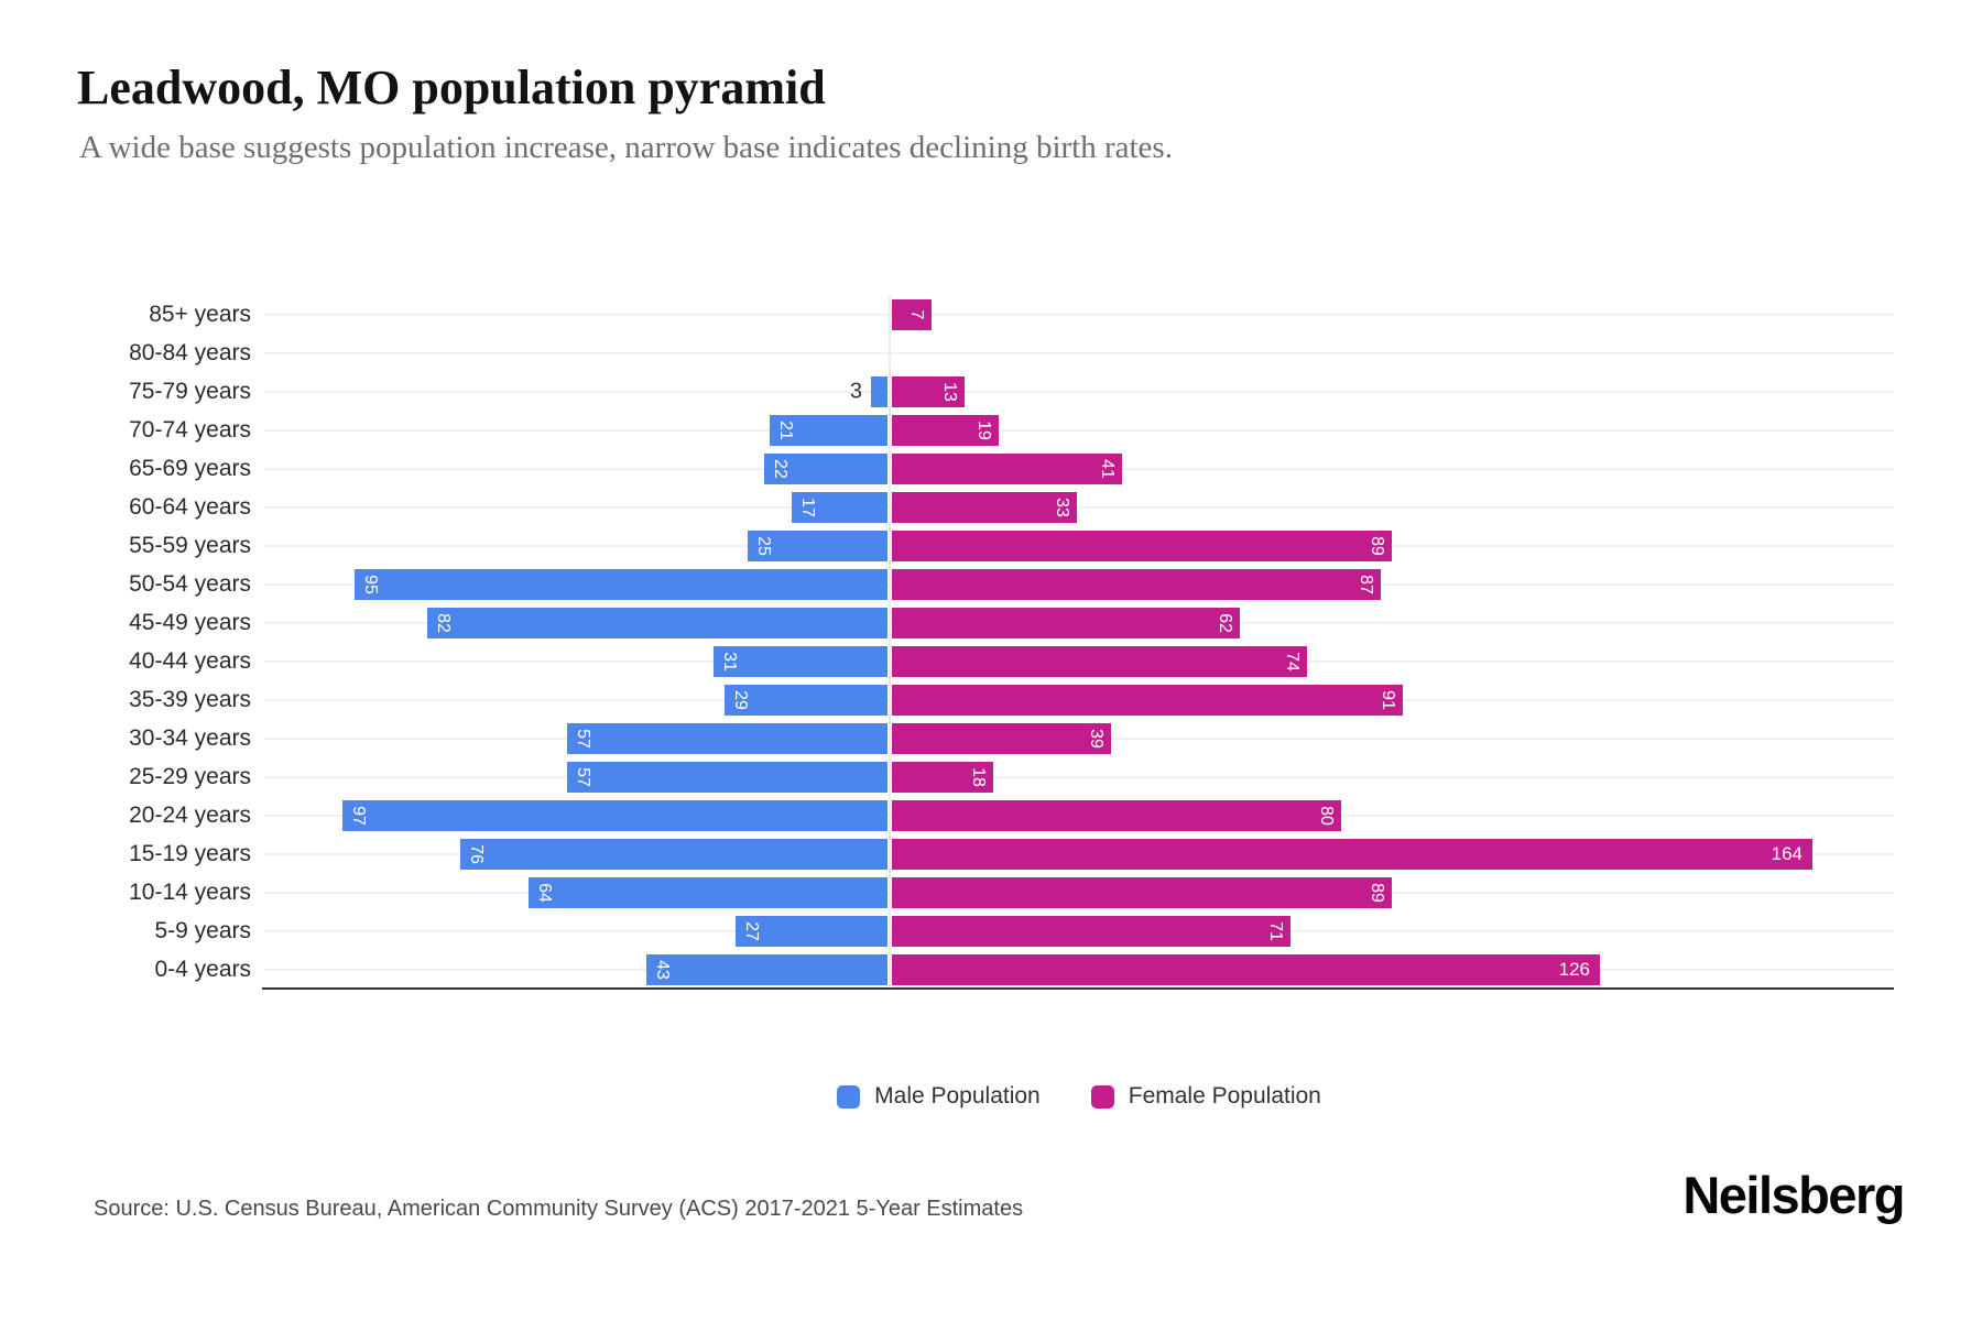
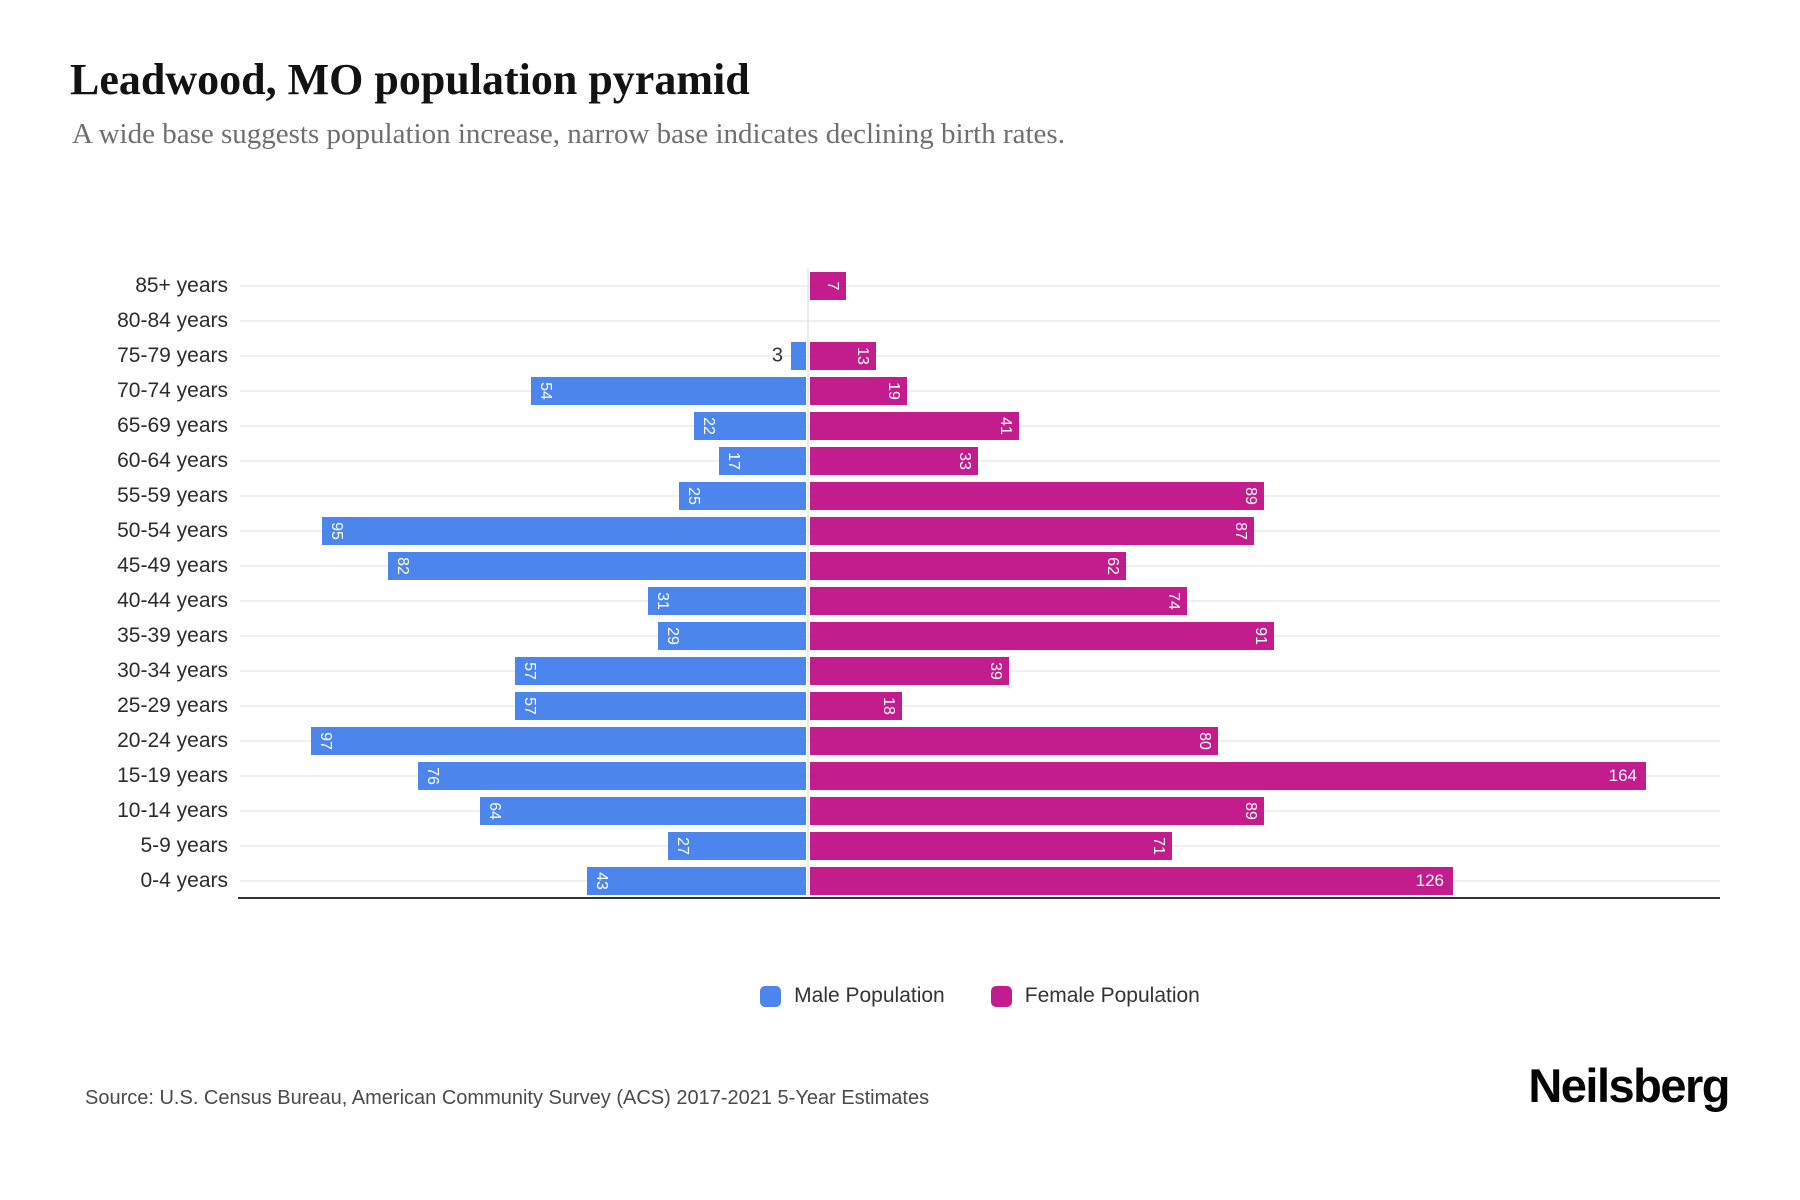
Male Population/70-74 years: 21 -> 54
